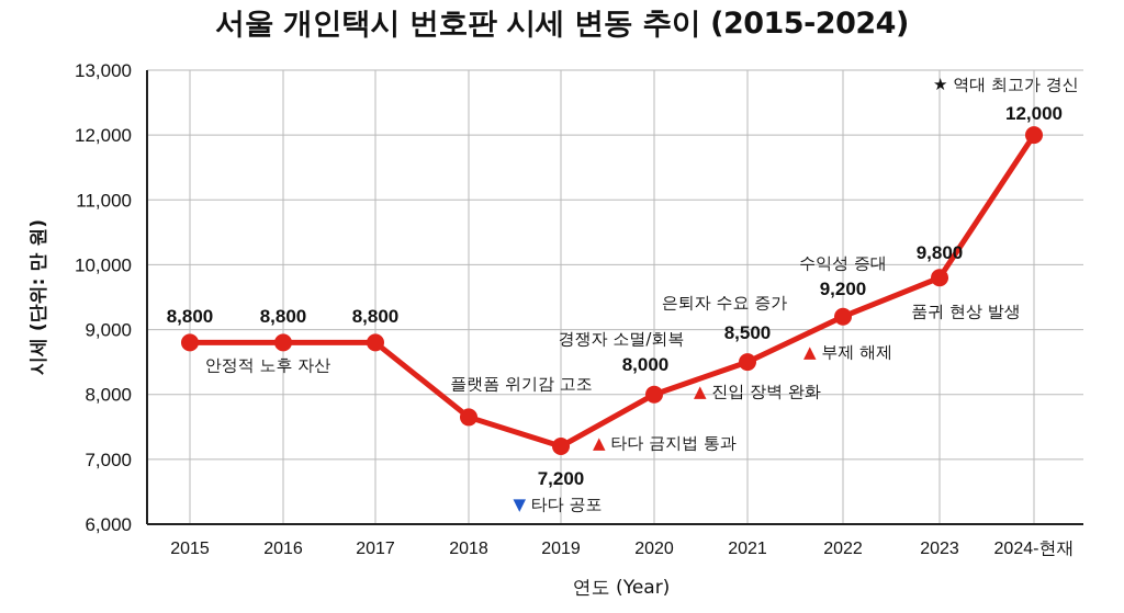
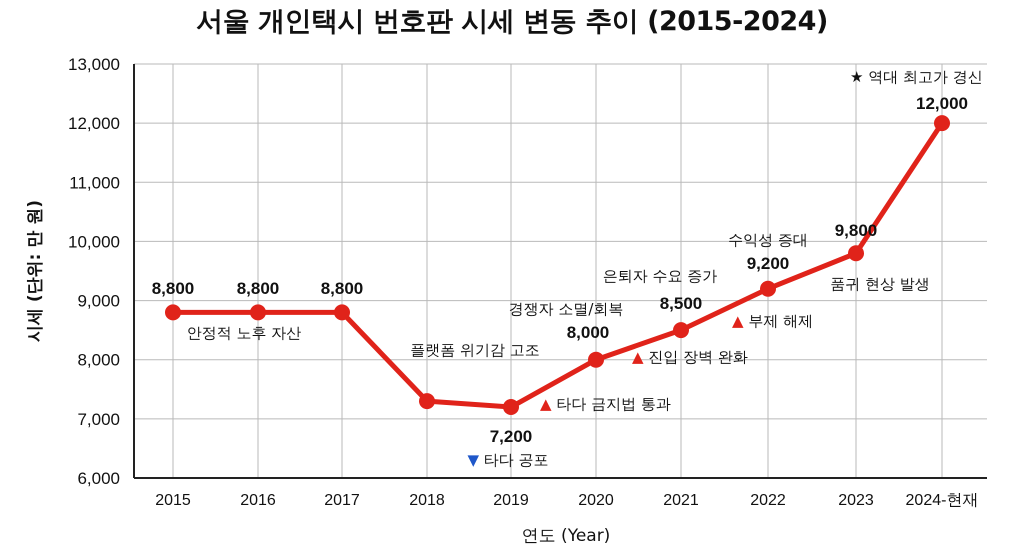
2018: 7600 -> 7300
